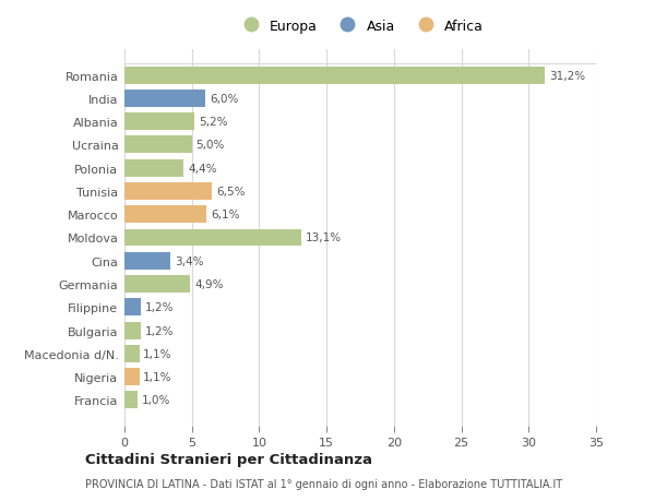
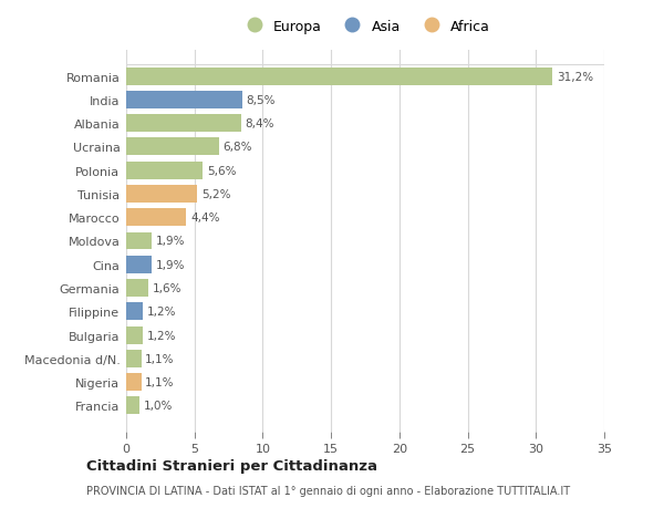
India: 6,0% -> 8,5%
Albania: 5,2% -> 8,4%
Ucraina: 5,0% -> 6,8%
Polonia: 4,4% -> 5,6%
Tunisia: 6,5% -> 5,2%
Marocco: 6,1% -> 4,4%
Moldova: 13,1% -> 1,9%
Cina: 3,4% -> 1,9%
Germania: 4,9% -> 1,6%
